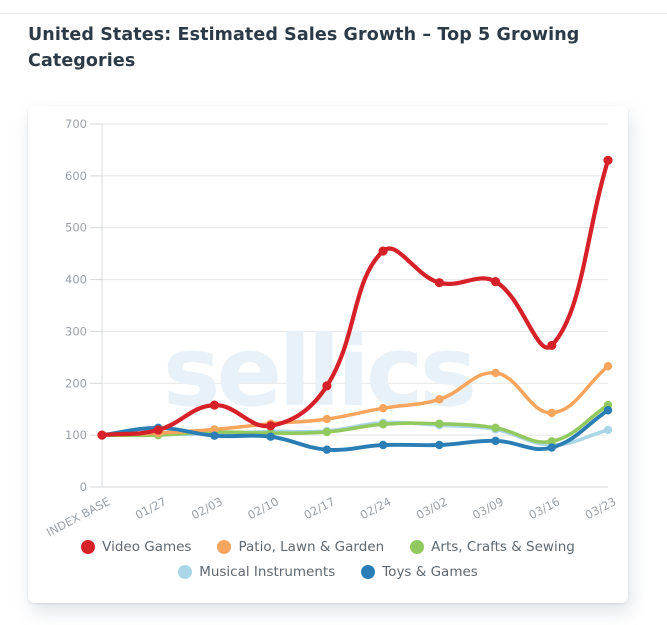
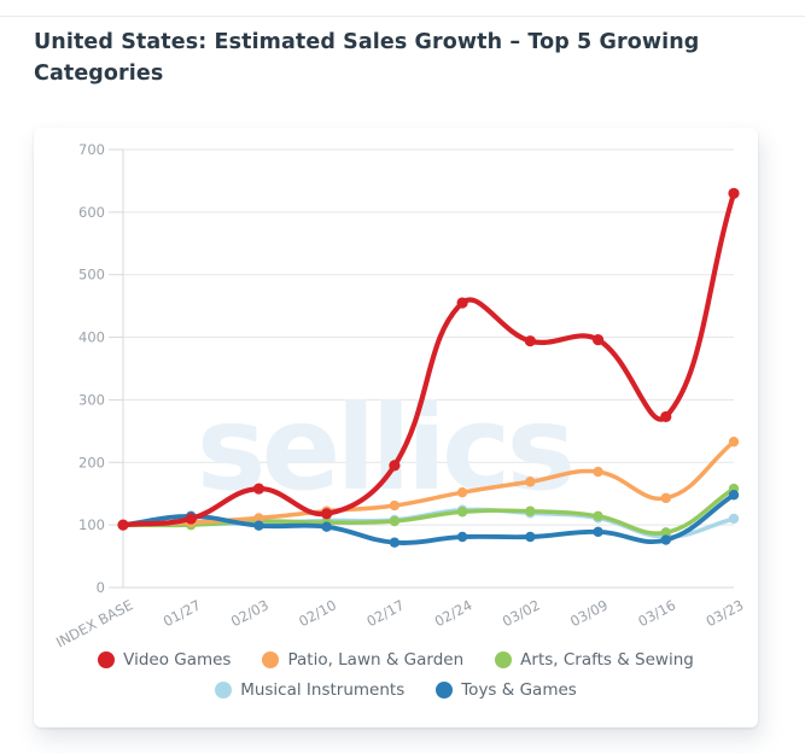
Patio, Lawn & Garden/03/09: 220 -> 180
